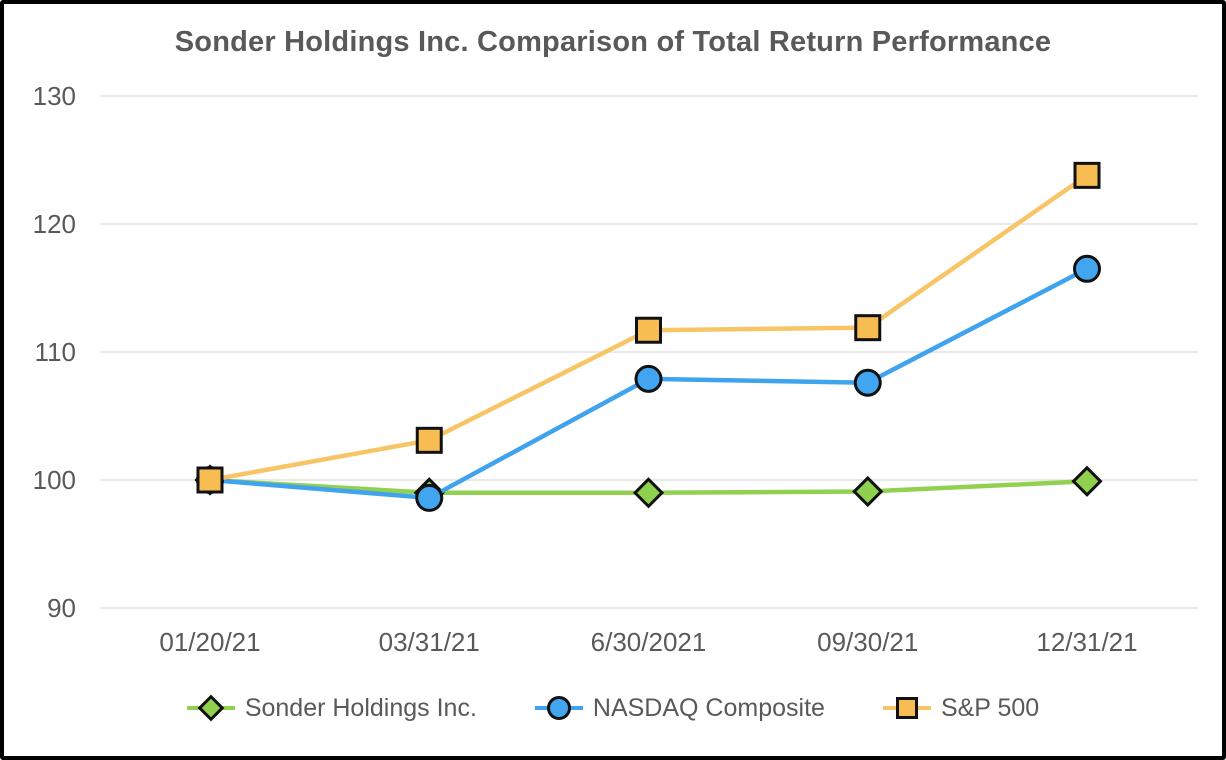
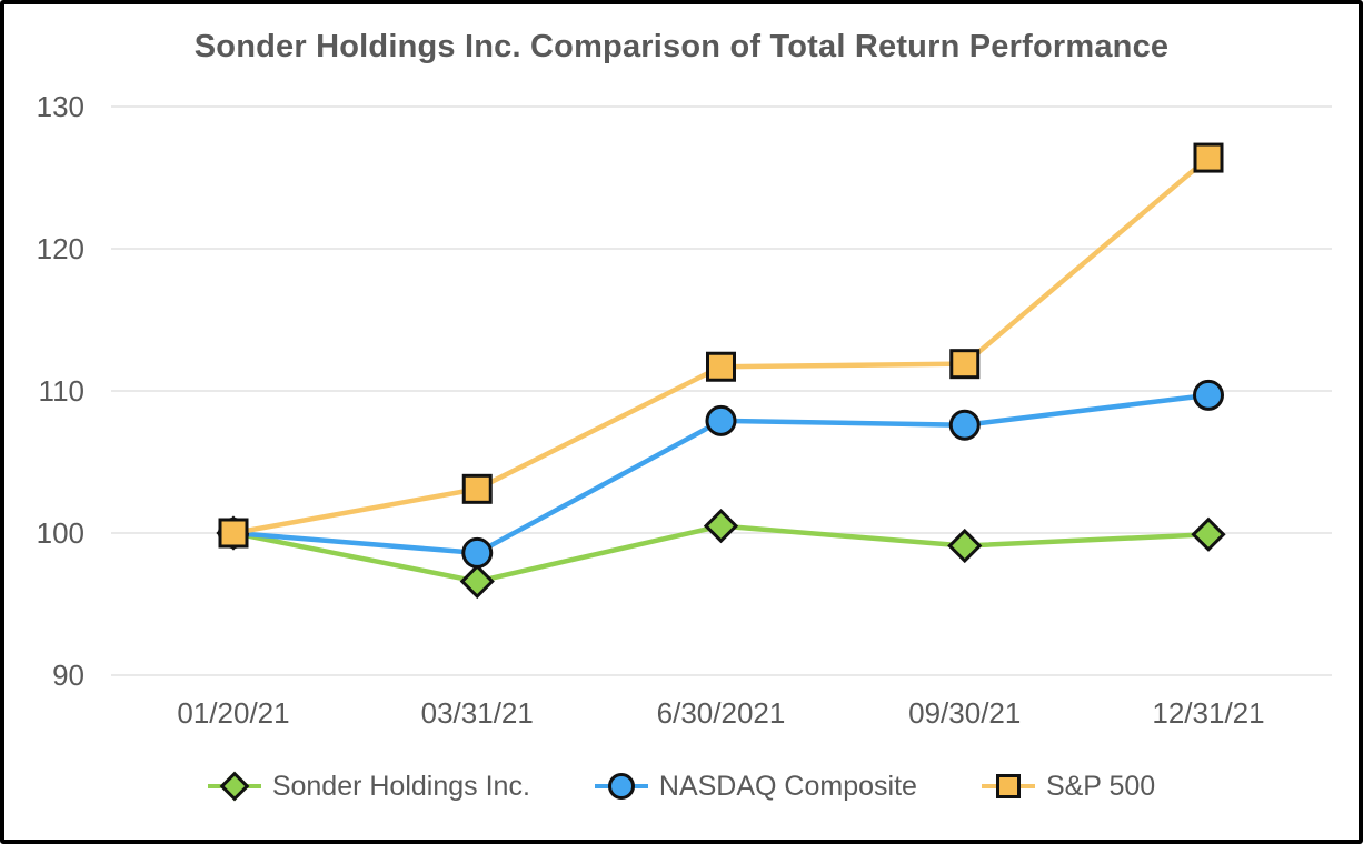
Sonder Holdings Inc./03/31/21: 99.0 -> 96.6
Sonder Holdings Inc./6/30/2021: 99.0 -> 100.5
NASDAQ Composite/12/31/21: 116.5 -> 109.7
S&P 500/12/31/21: 123.8 -> 126.4
